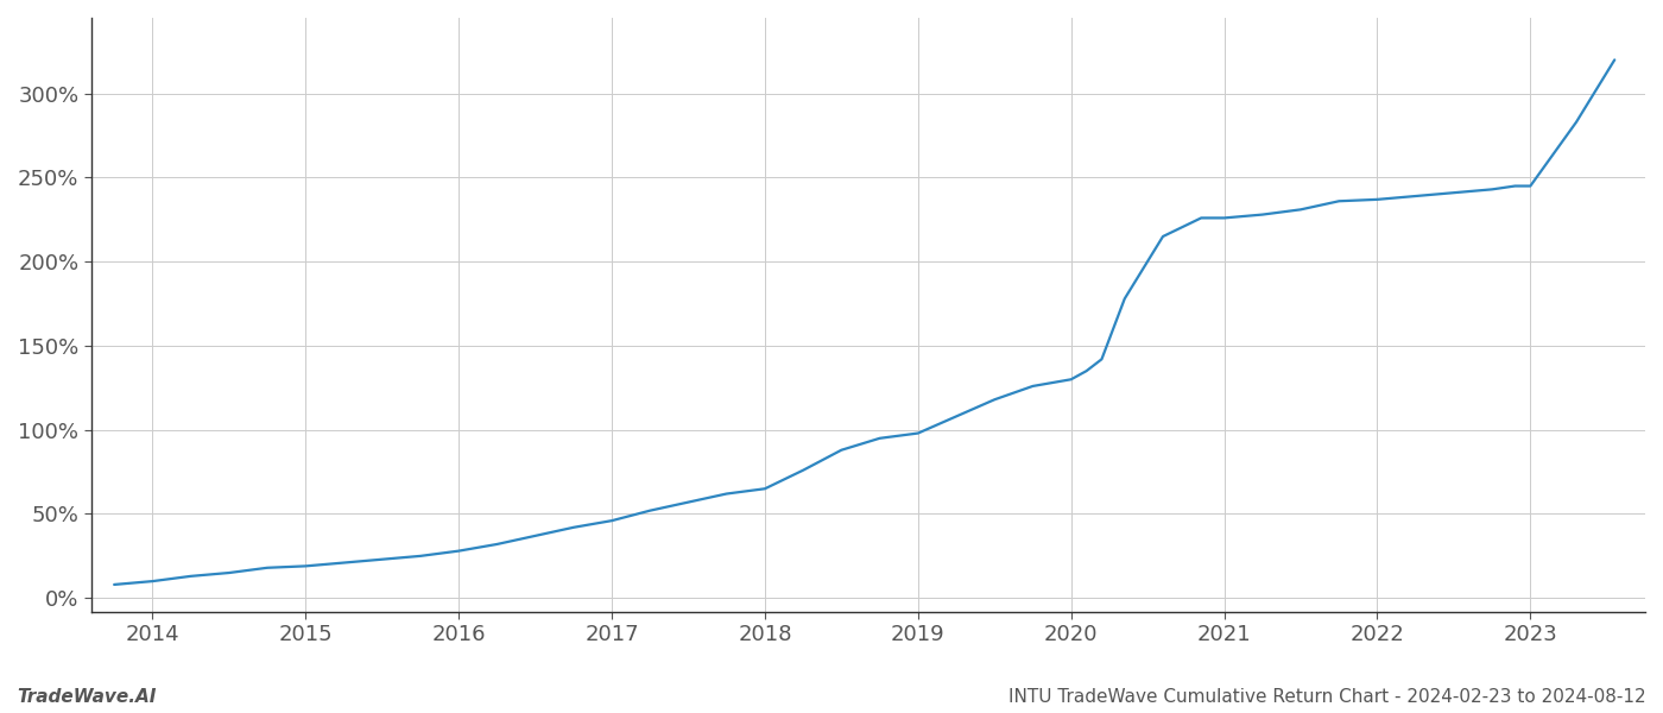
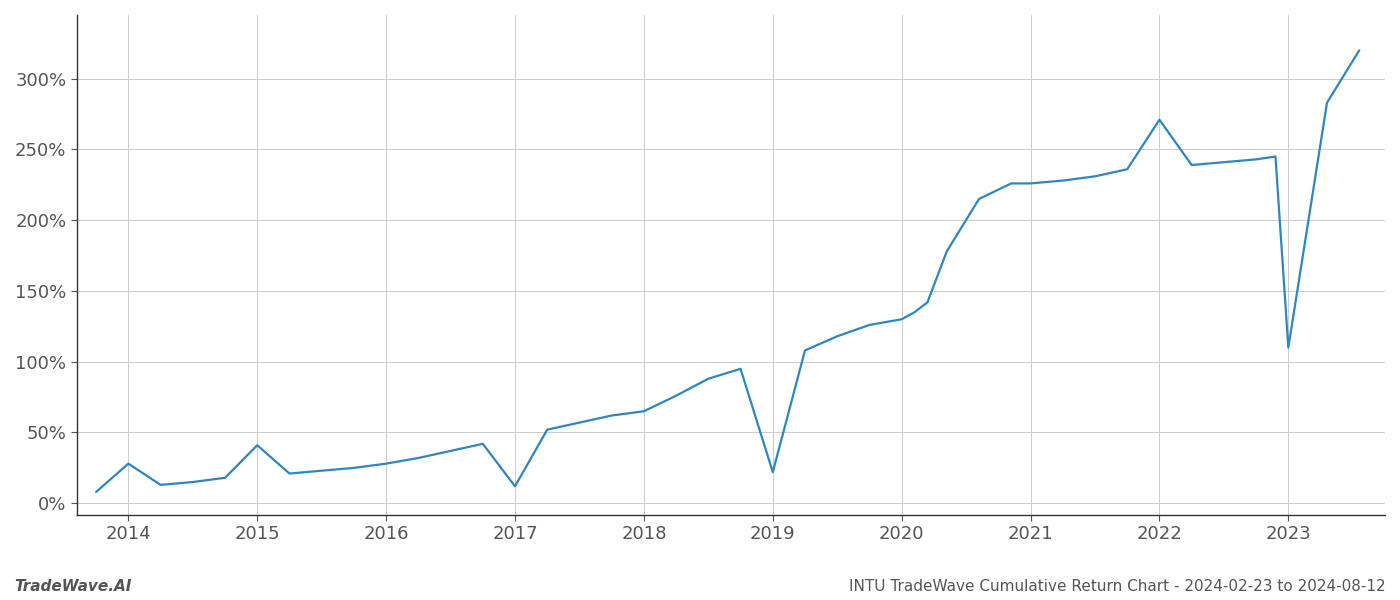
2014: 10% -> 28%
2015: 19% -> 41%
2017: 46% -> 12%
2019: 98% -> 22%
2022: 237% -> 271%
2023: 245% -> 110%
